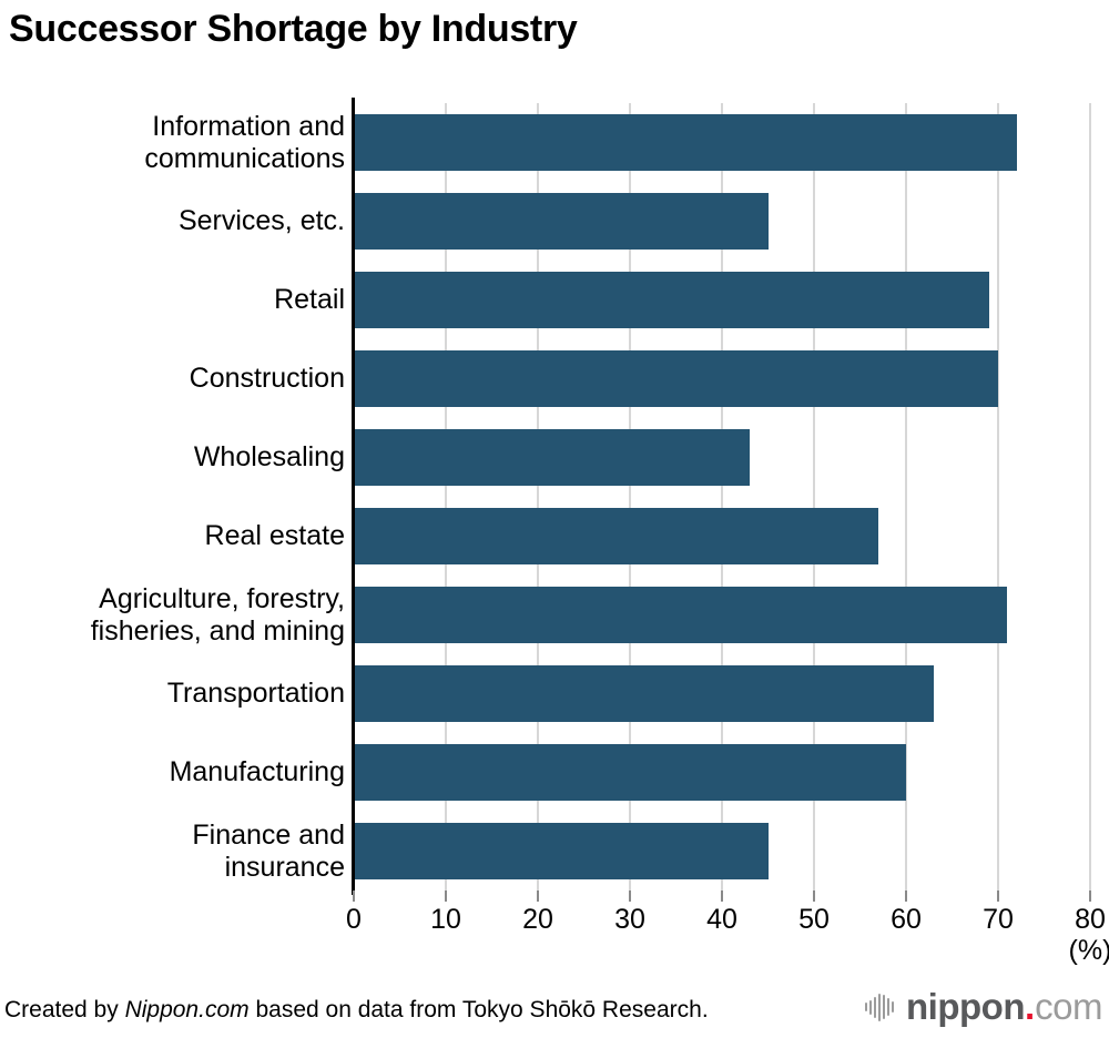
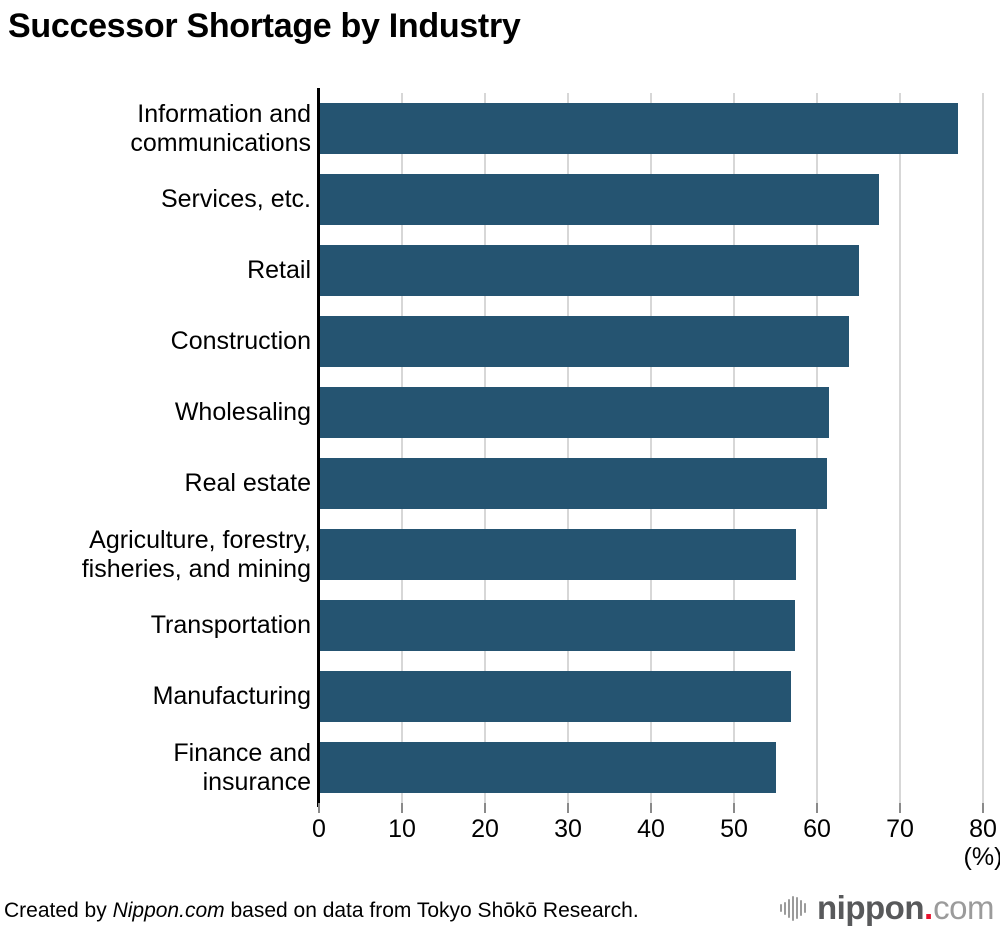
Information and communications: 72 -> 77
Services, etc.: 45 -> 68
Retail: 69 -> 65
Construction: 70 -> 64
Wholesaling: 43 -> 62
Real estate: 57 -> 61
Agriculture, forestry, fisheries, and mining: 71 -> 58
Transportation: 63 -> 57
Manufacturing: 60 -> 57
Finance and insurance: 45 -> 55
